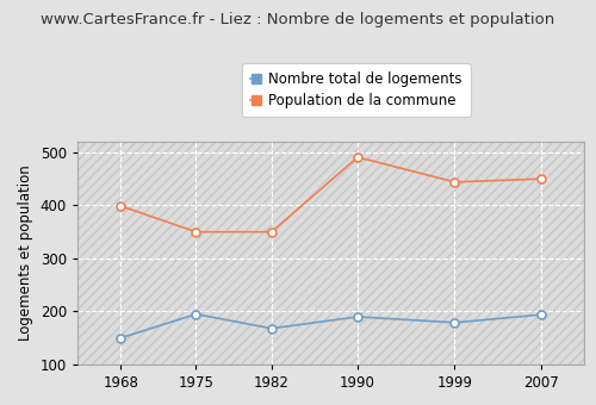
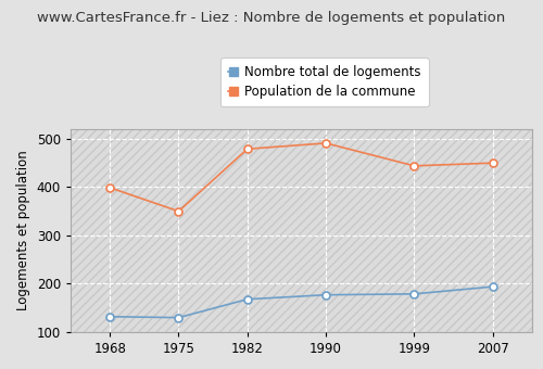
Nombre total de logements/1968: 150 -> 132
Nombre total de logements/1975: 195 -> 130
Population de la commune/1982: 350 -> 479
Nombre total de logements/1990: 190 -> 177
